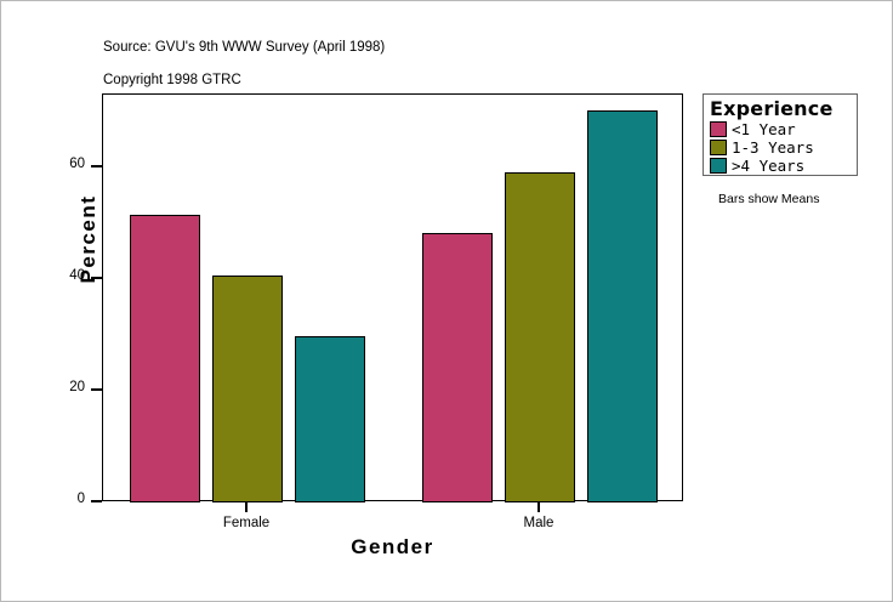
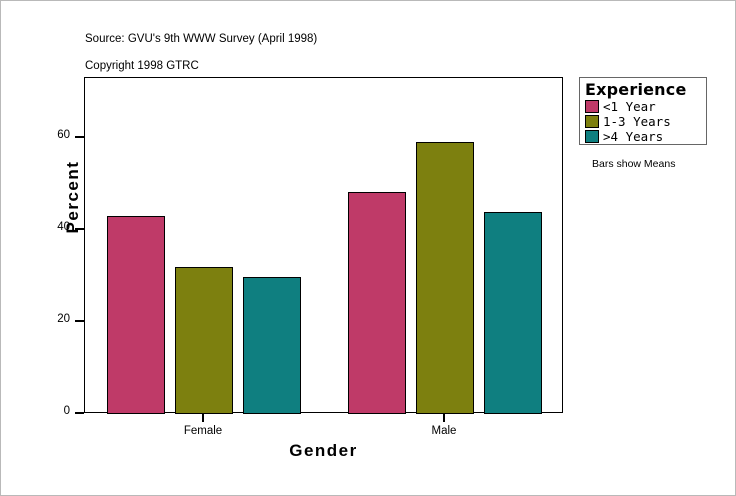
<1 Year/Female: 52 -> 43
1-3 Years/Female: 41 -> 32
>4 Years/Male: 70 -> 44
